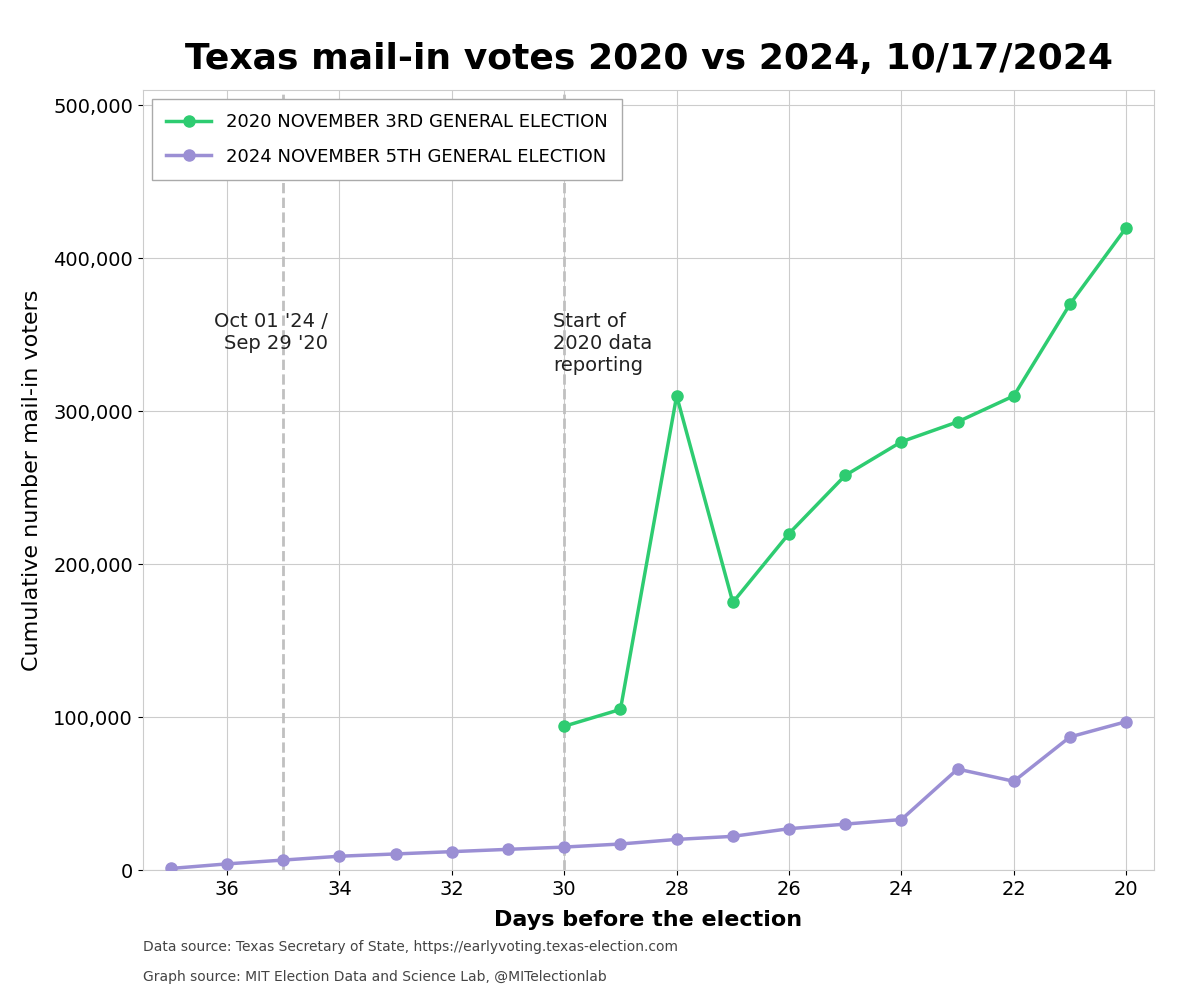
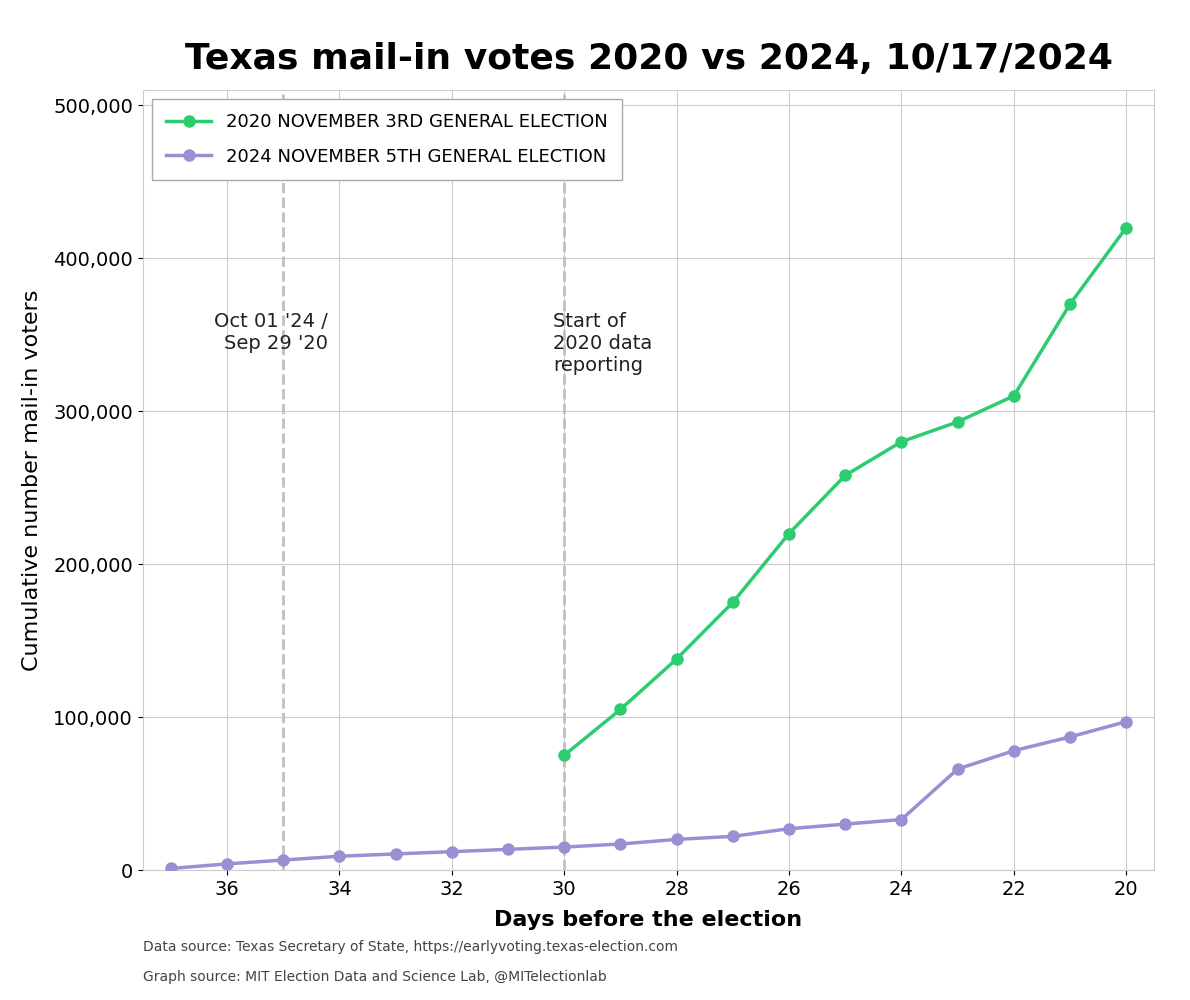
2020 NOVEMBER 3RD GENERAL ELECTION/30: 94,000 -> 75,000
2020 NOVEMBER 3RD GENERAL ELECTION/28: 310,000 -> 138,000
2024 NOVEMBER 5TH GENERAL ELECTION/22: 58,000 -> 78,000
